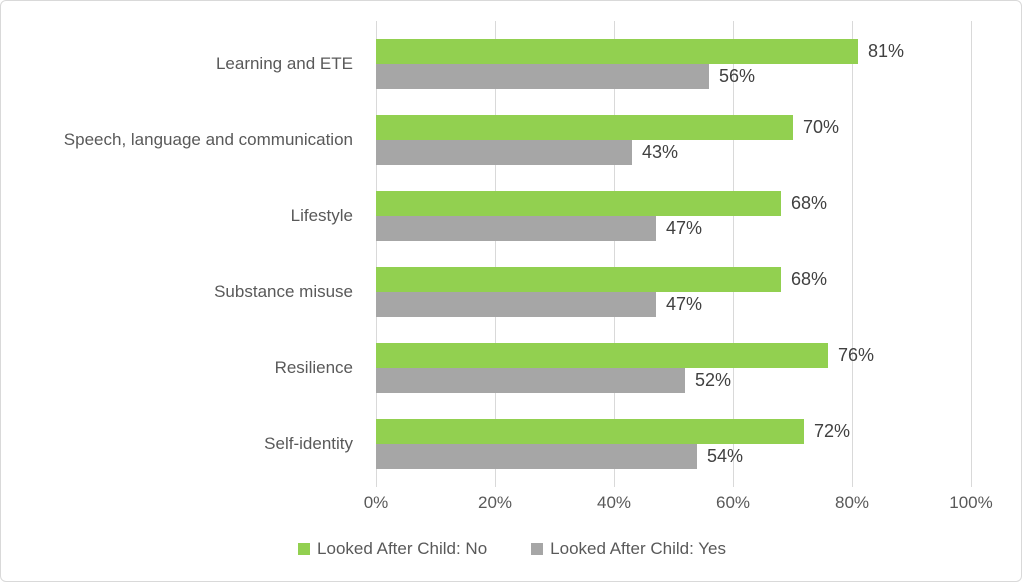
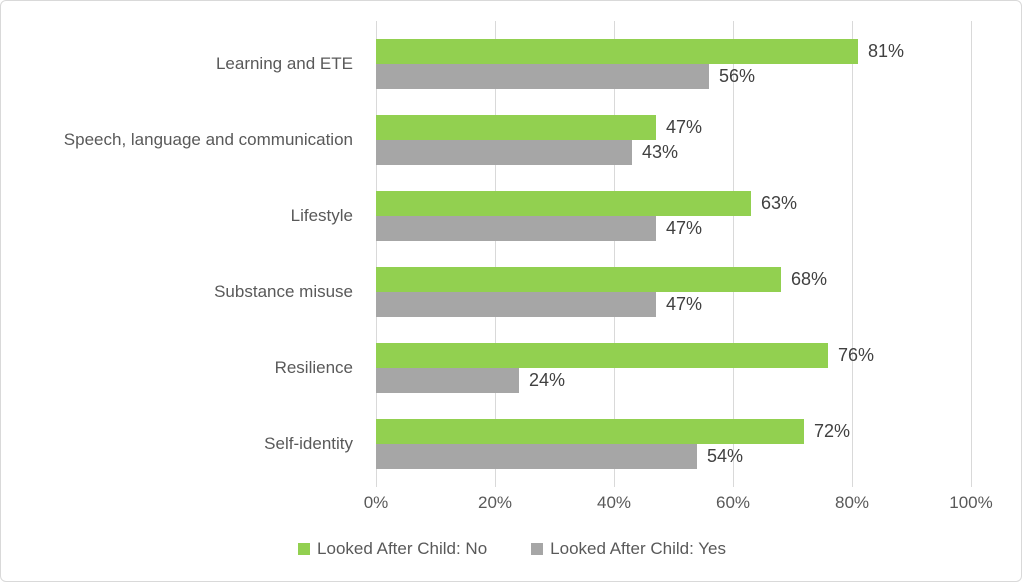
Looked After Child: No/Speech, language and communication: 70% -> 47%
Looked After Child: No/Lifestyle: 68% -> 63%
Looked After Child: Yes/Resilience: 52% -> 24%
